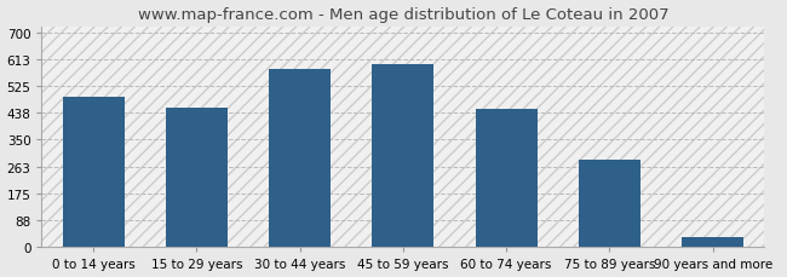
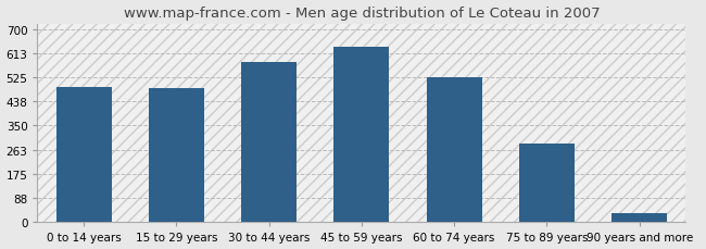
15 to 29 years: 455 -> 487
45 to 59 years: 595 -> 637
60 to 74 years: 450 -> 525
